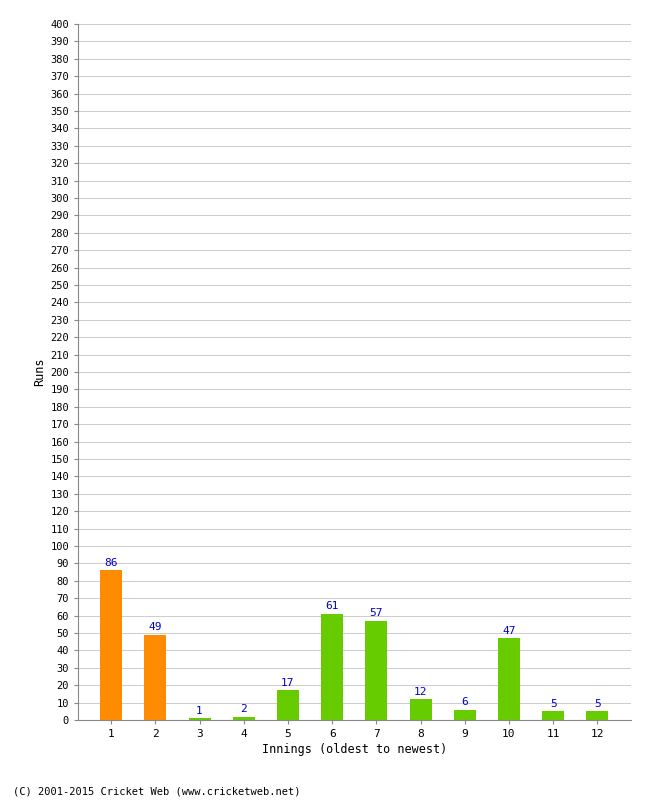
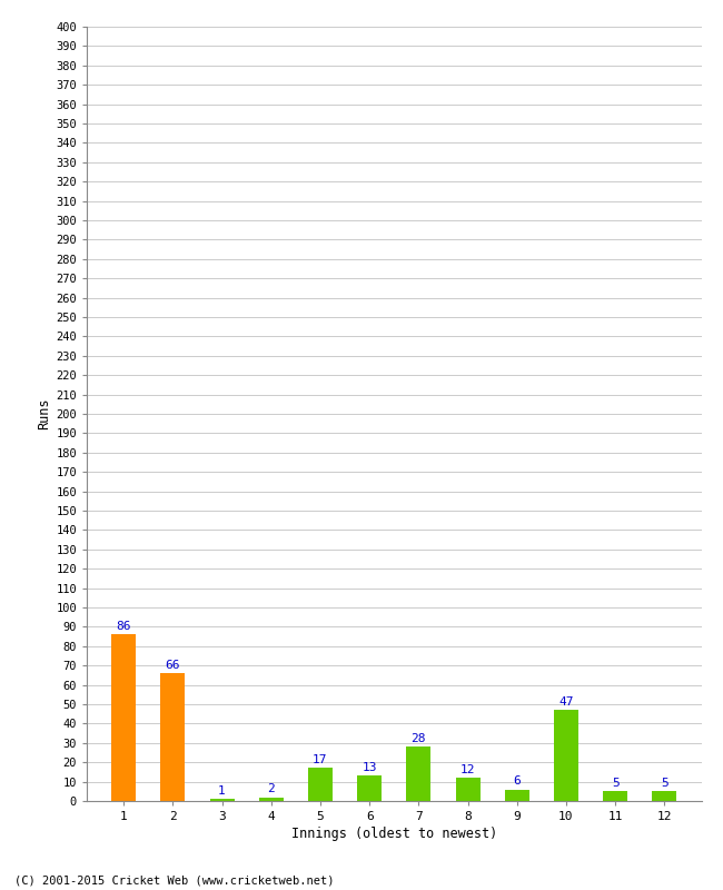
2: 49 -> 66
6: 61 -> 13
7: 57 -> 28
